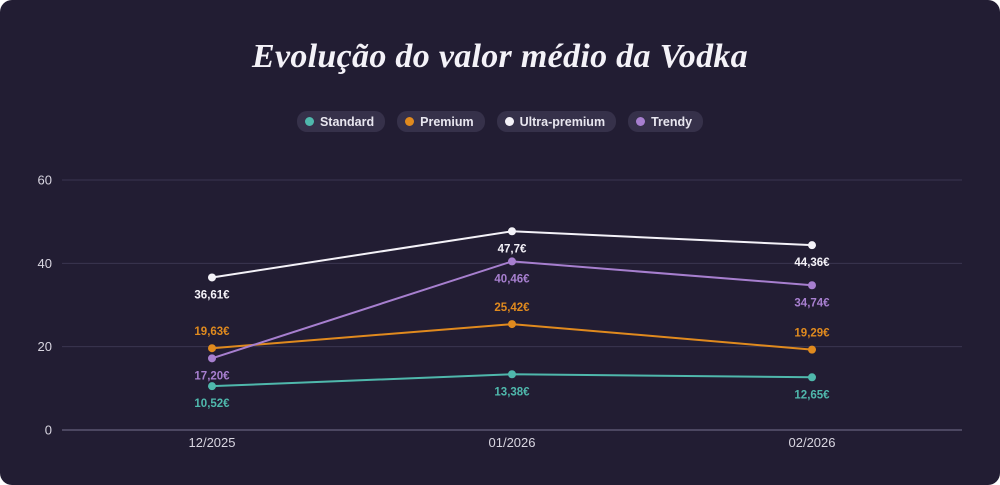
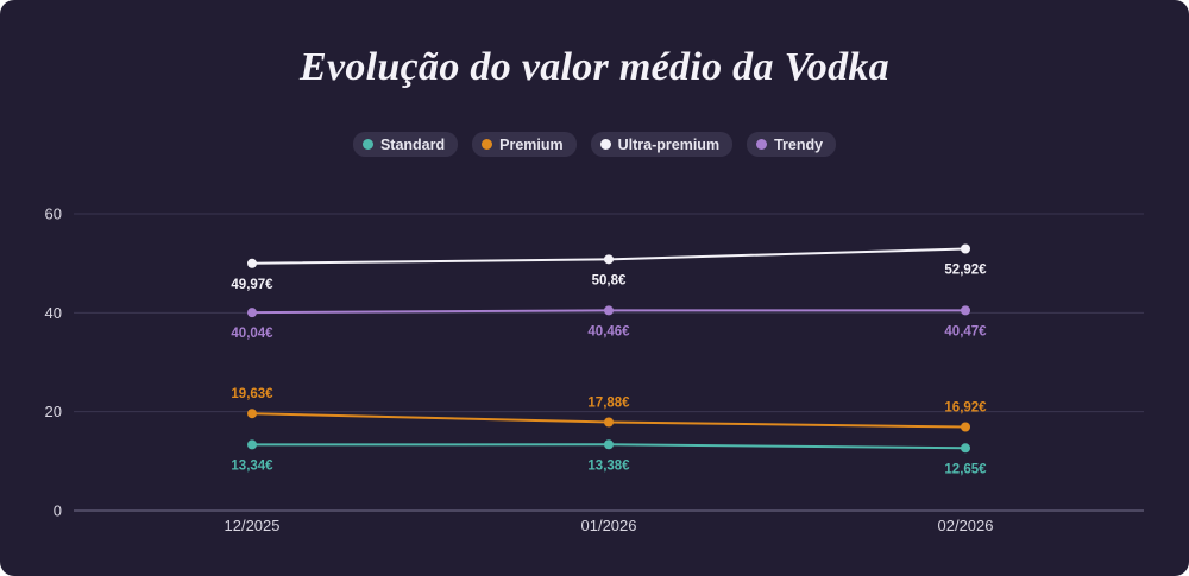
Standard/12/2025: 10,52 -> 13,34
Ultra-premium/12/2025: 36,61 -> 49,97
Trendy/12/2025: 17,20 -> 40,04
Premium/01/2026: 25,42 -> 17,88
Ultra-premium/01/2026: 47,7 -> 50,8
Premium/02/2026: 19,29 -> 16,92
Ultra-premium/02/2026: 44,36 -> 52,92
Trendy/02/2026: 34,74 -> 40,47
